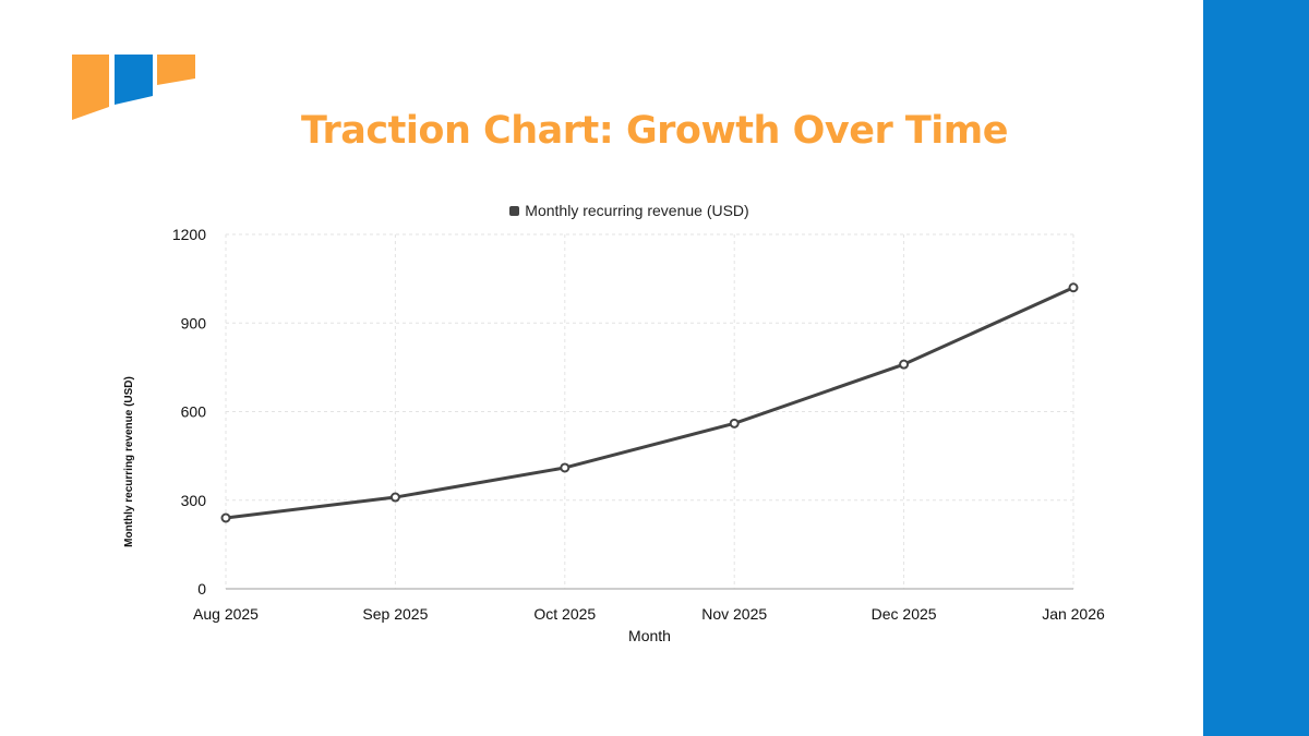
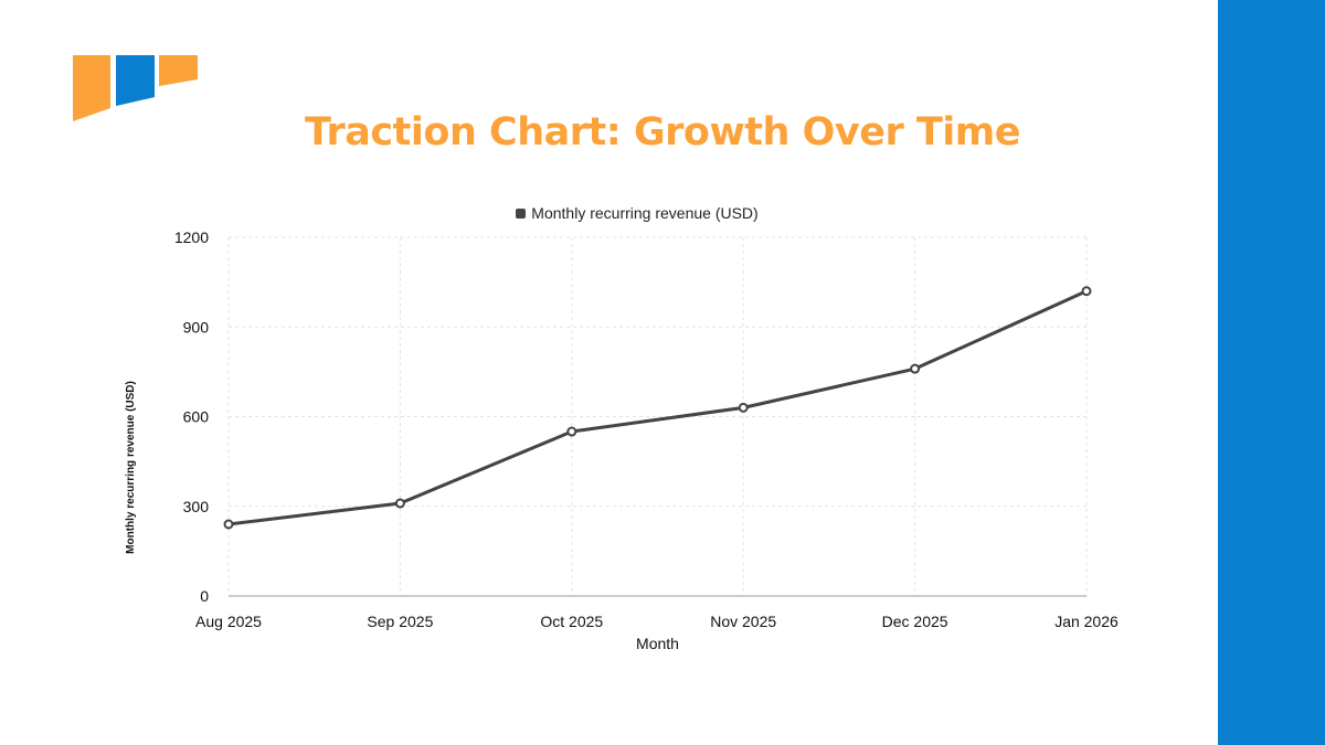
Oct 2025: 410 -> 550
Nov 2025: 560 -> 630
